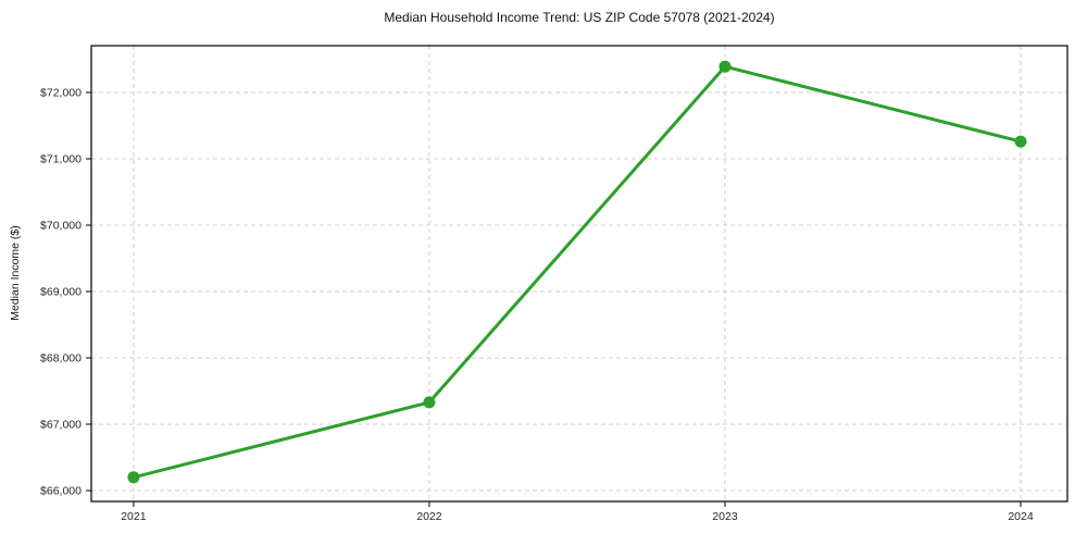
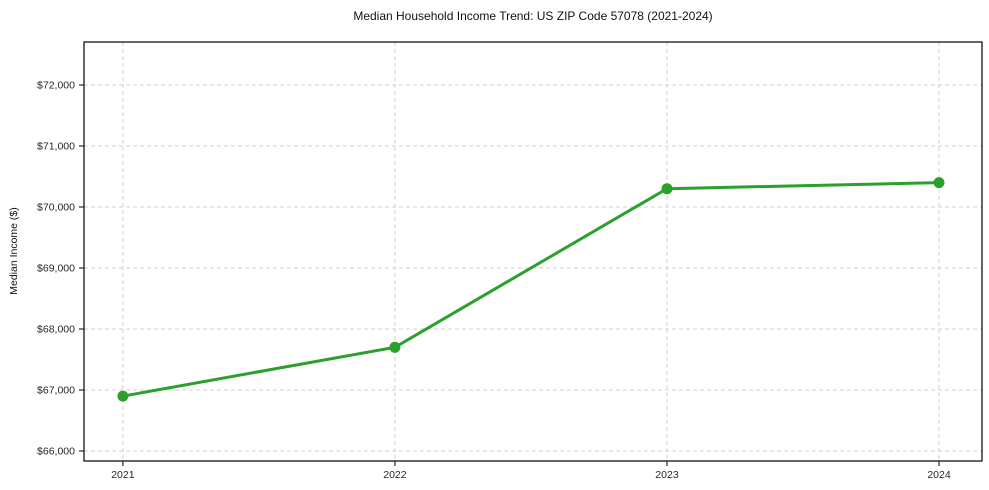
2021: $66200 -> $66900
2022: $67300 -> $67700
2023: $72400 -> $70300
2024: $71300 -> $70400
